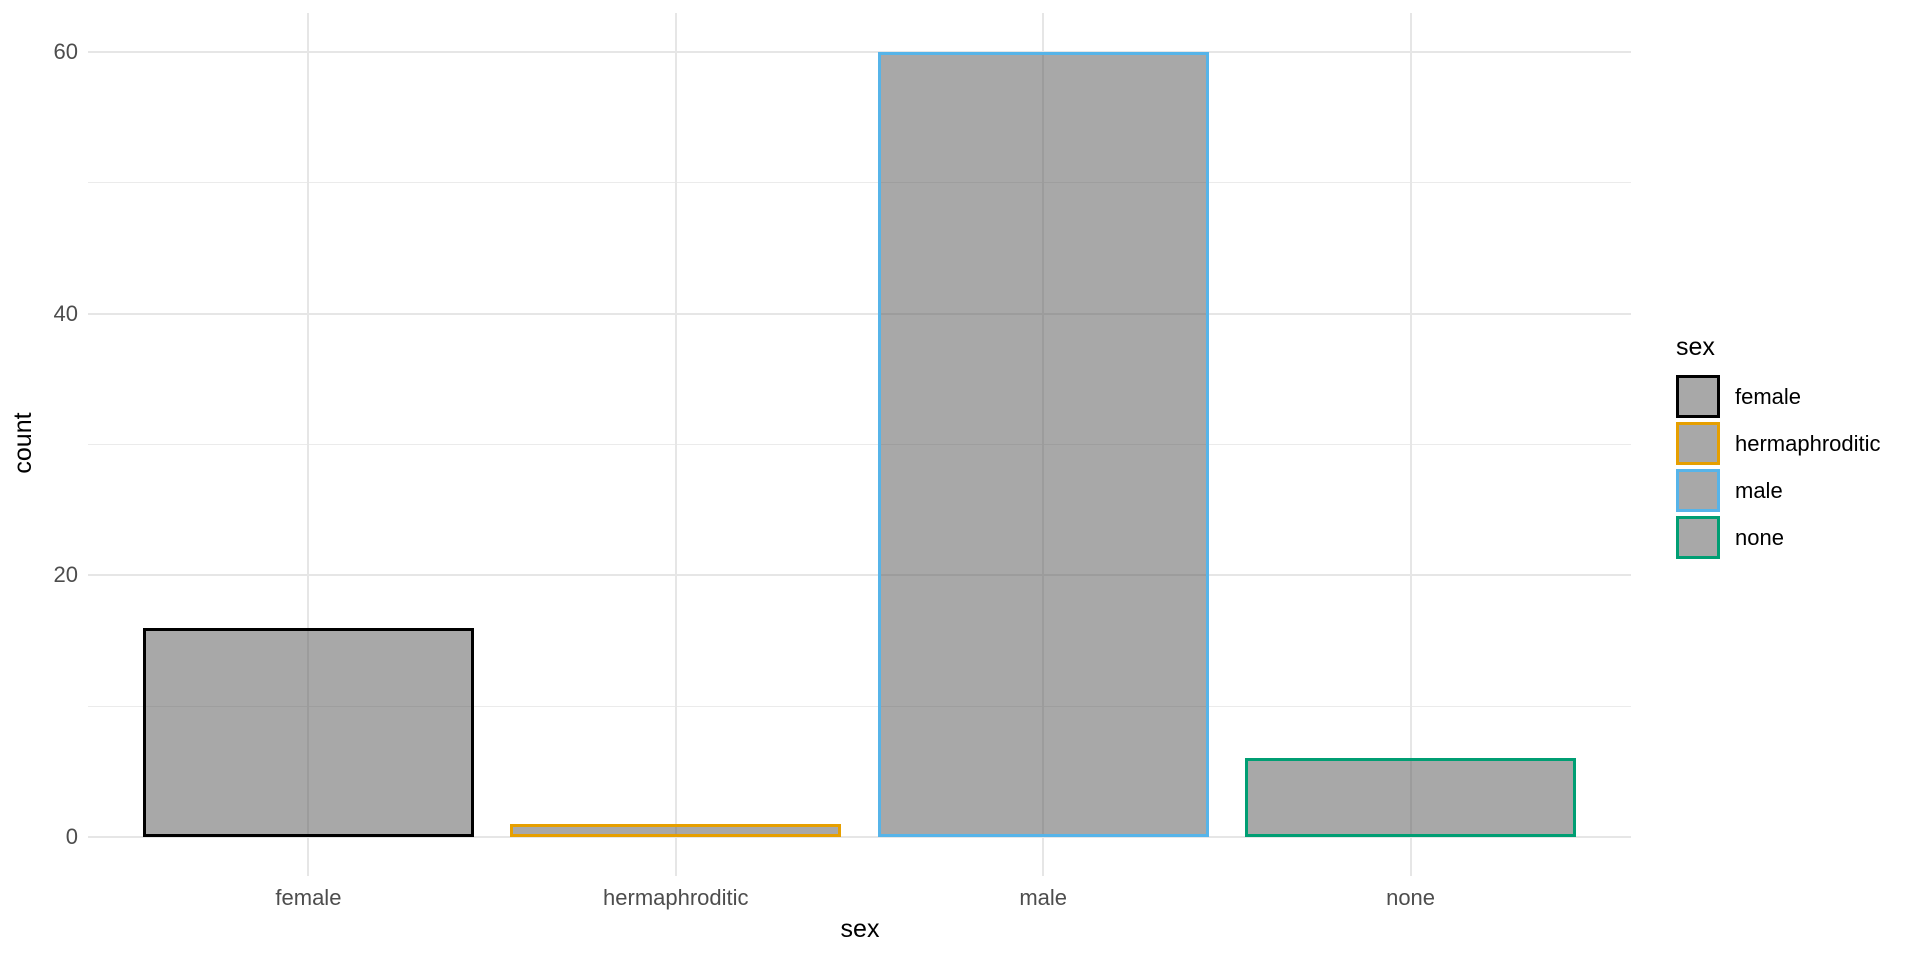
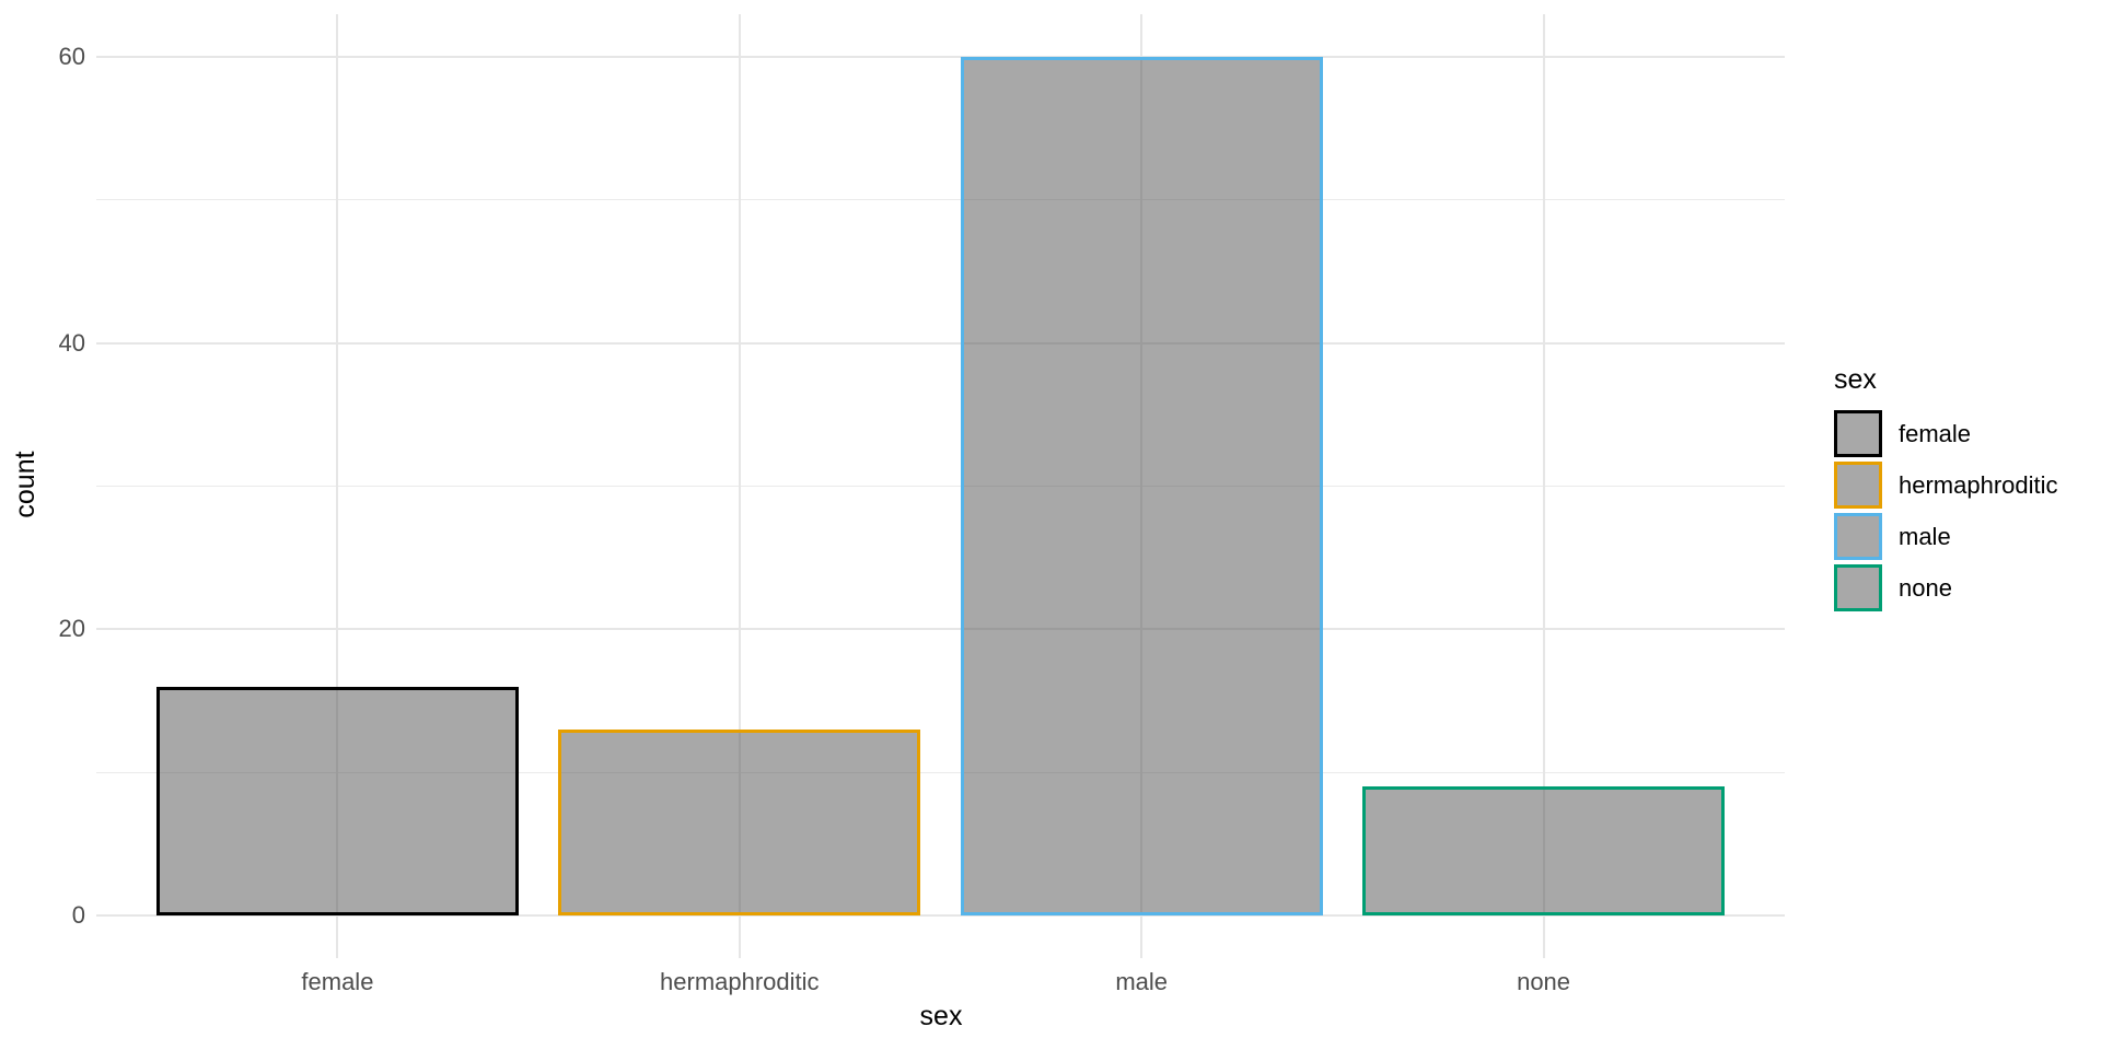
hermaphroditic: 1 -> 13
none: 6 -> 9
